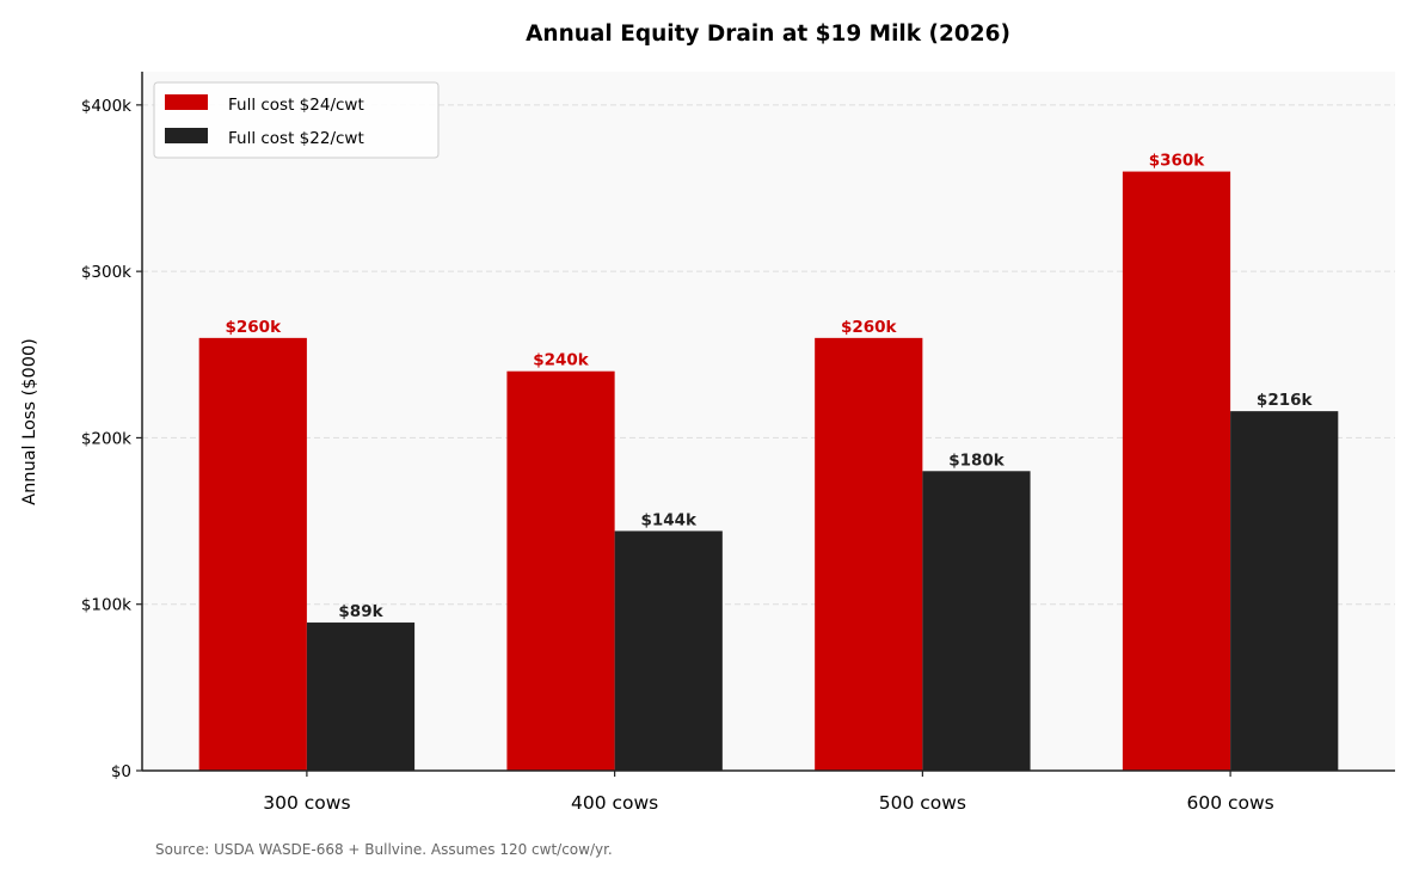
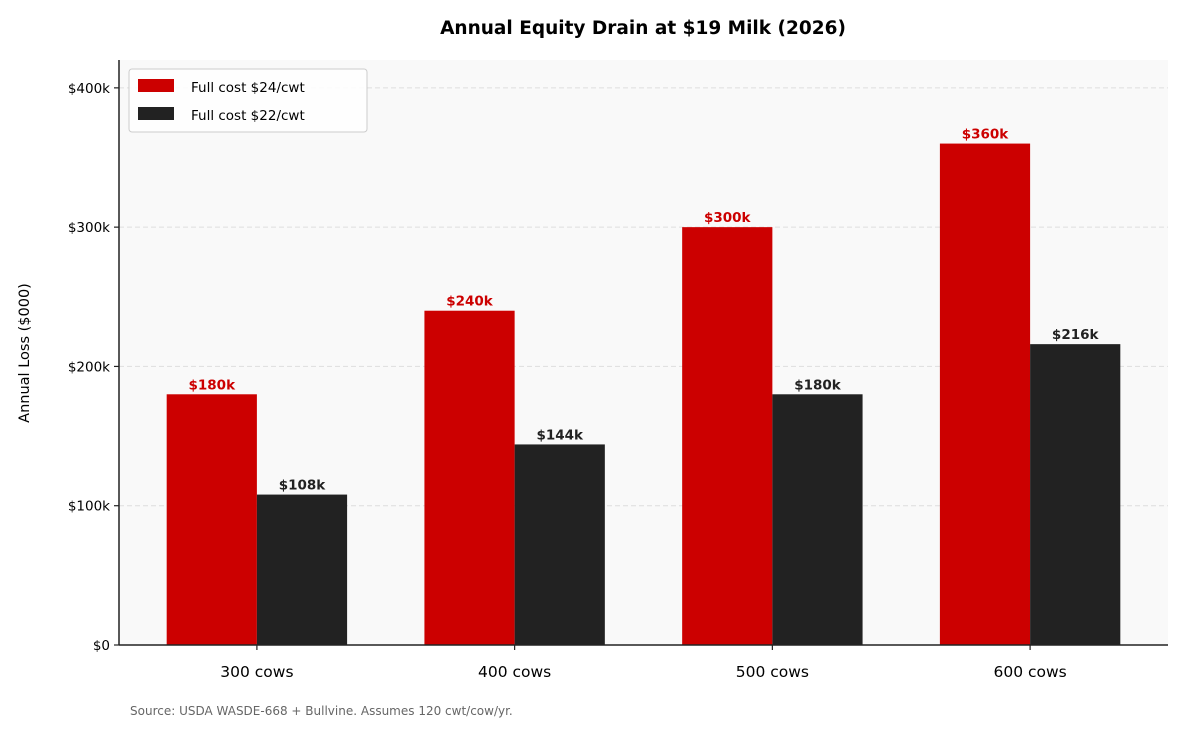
Full cost $24/cwt/300 cows: $260k -> $180k
Full cost $22/cwt/300 cows: $89k -> $108k
Full cost $24/cwt/500 cows: $260k -> $300k
